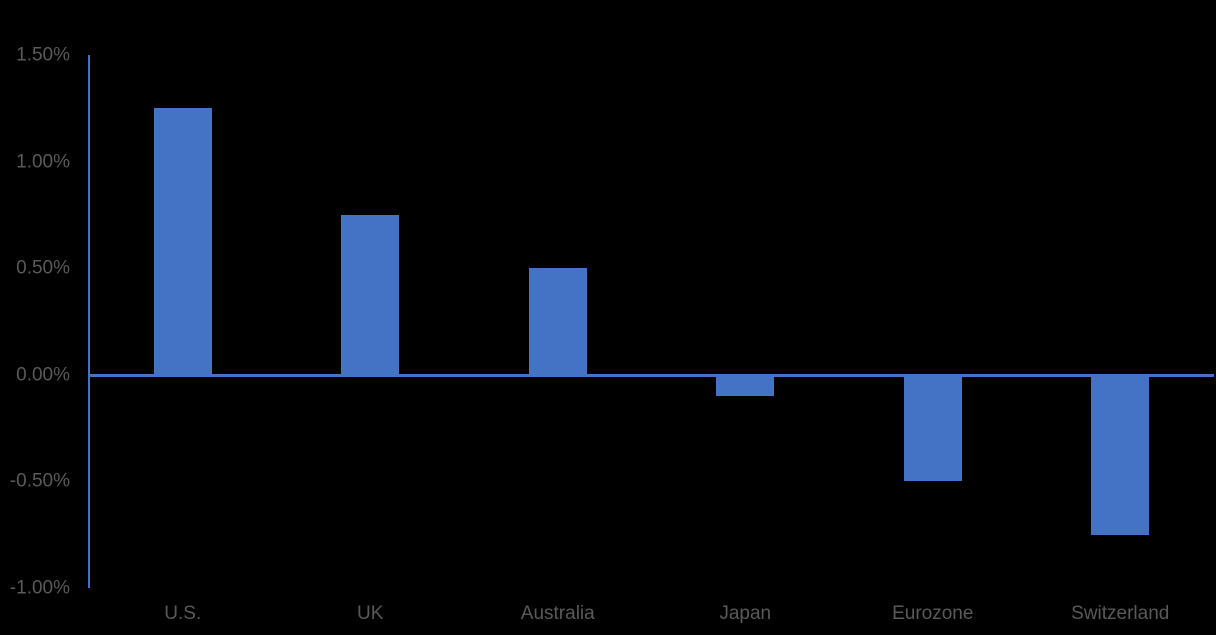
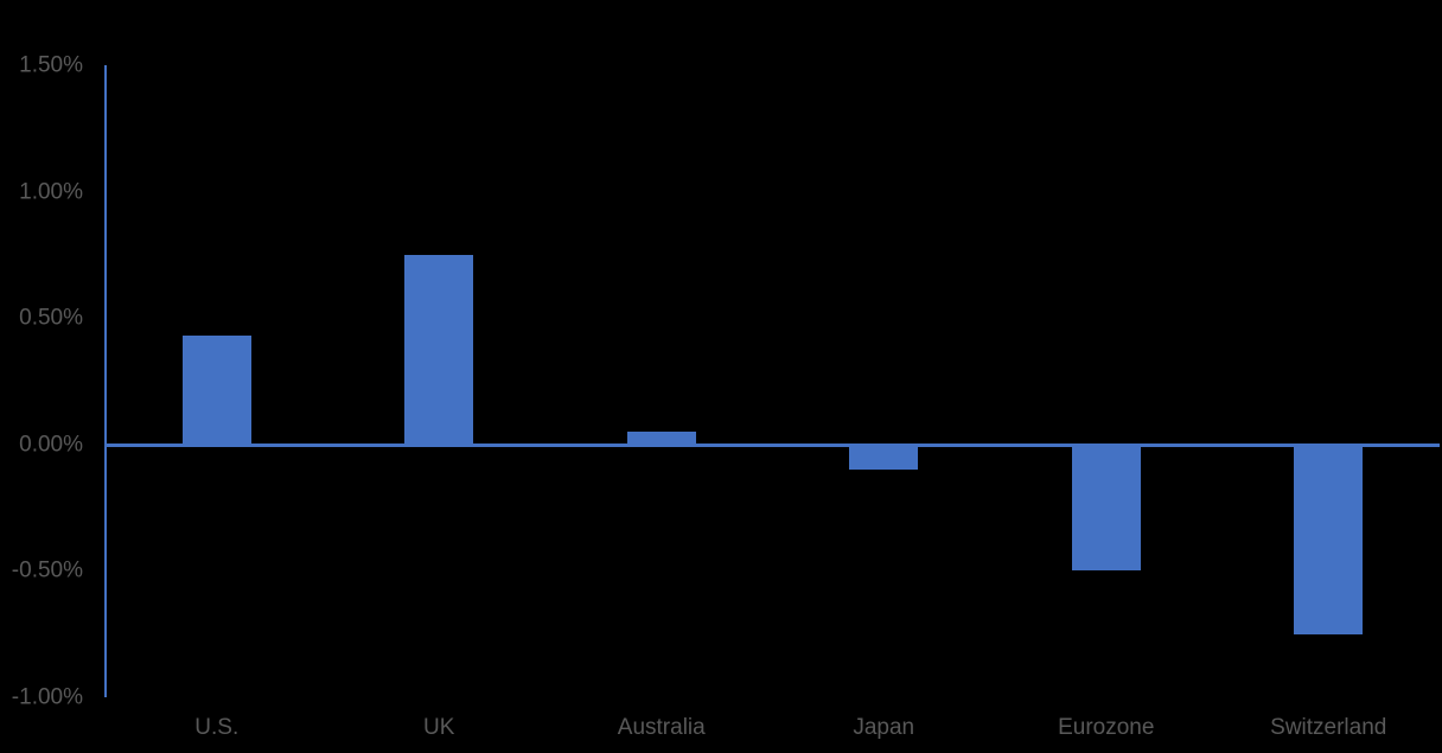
U.S.: 1.25% -> 0.43%
Australia: 0.50% -> 0.05%
